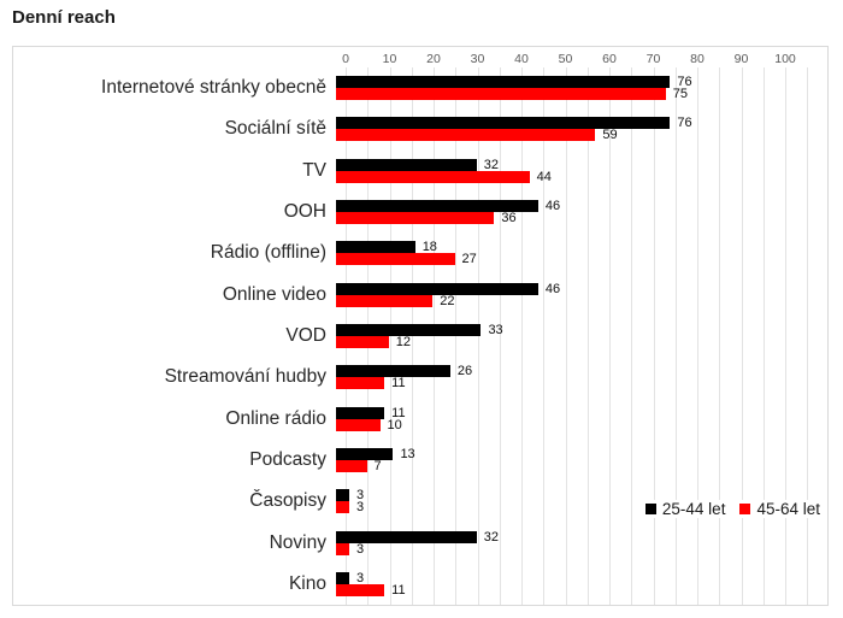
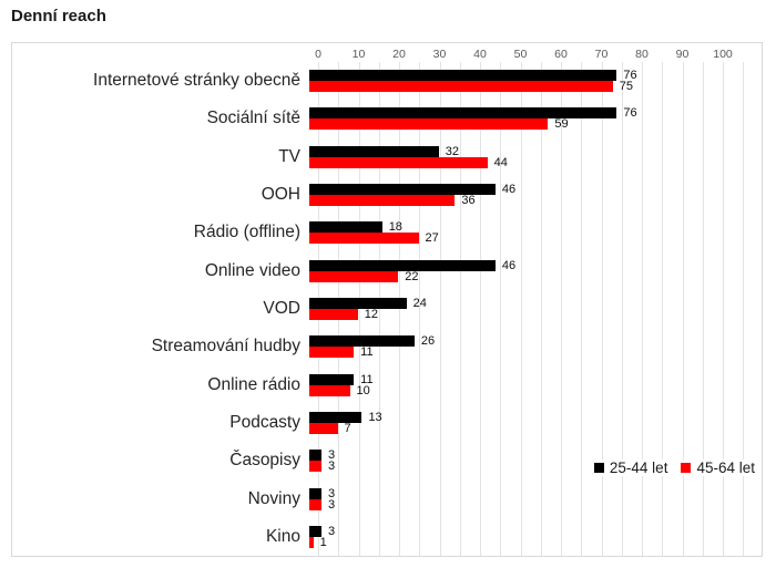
25-44 let/VOD: 33 -> 24
25-44 let/Noviny: 32 -> 3
45-64 let/Kino: 11 -> 1
